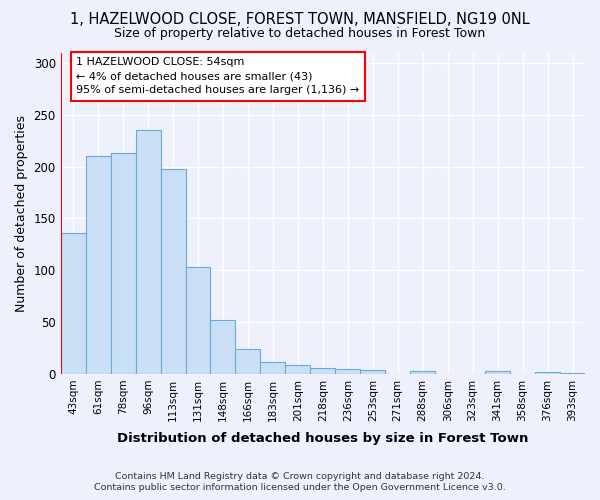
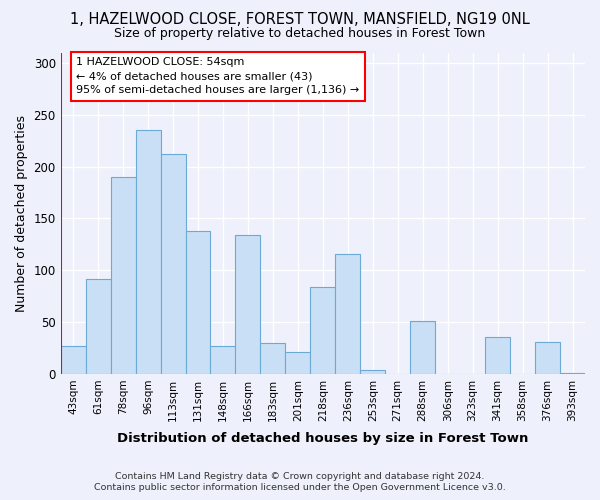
43sqm: 136 -> 27
61sqm: 210 -> 92
78sqm: 213 -> 190
113sqm: 198 -> 212
131sqm: 103 -> 138
148sqm: 52 -> 27
166sqm: 24 -> 134
183sqm: 11 -> 30
201sqm: 9 -> 21
218sqm: 6 -> 84
236sqm: 5 -> 116
288sqm: 3 -> 51
341sqm: 3 -> 36
376sqm: 2 -> 31
